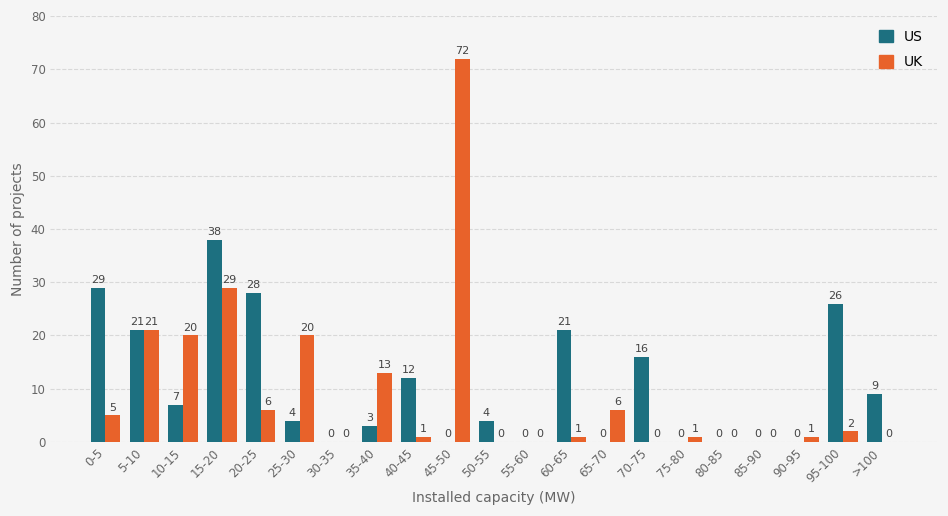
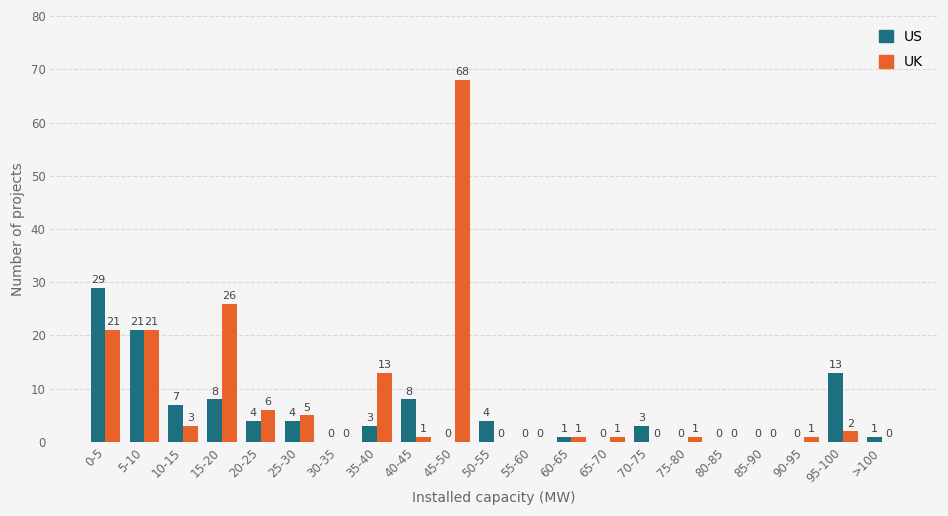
UK/0-5: 5 -> 21
UK/10-15: 20 -> 3
US/15-20: 38 -> 8
UK/15-20: 29 -> 26
US/20-25: 28 -> 4
UK/25-30: 20 -> 5
US/40-45: 12 -> 8
UK/45-50: 72 -> 68
US/60-65: 21 -> 1
UK/65-70: 6 -> 1
US/70-75: 16 -> 3
US/95-100: 26 -> 13
US/>100: 9 -> 1
